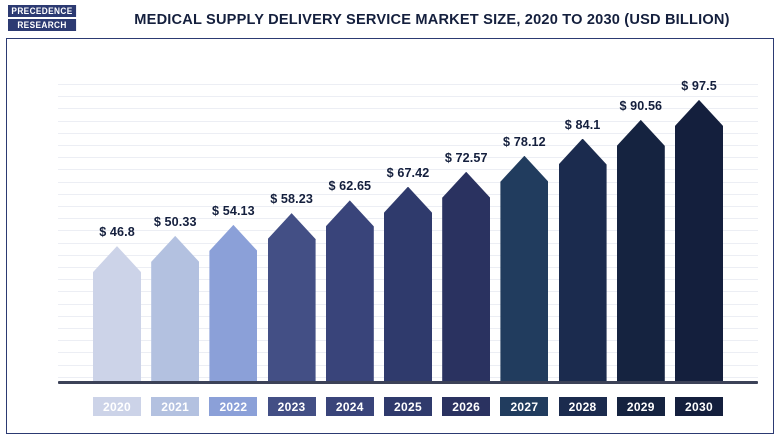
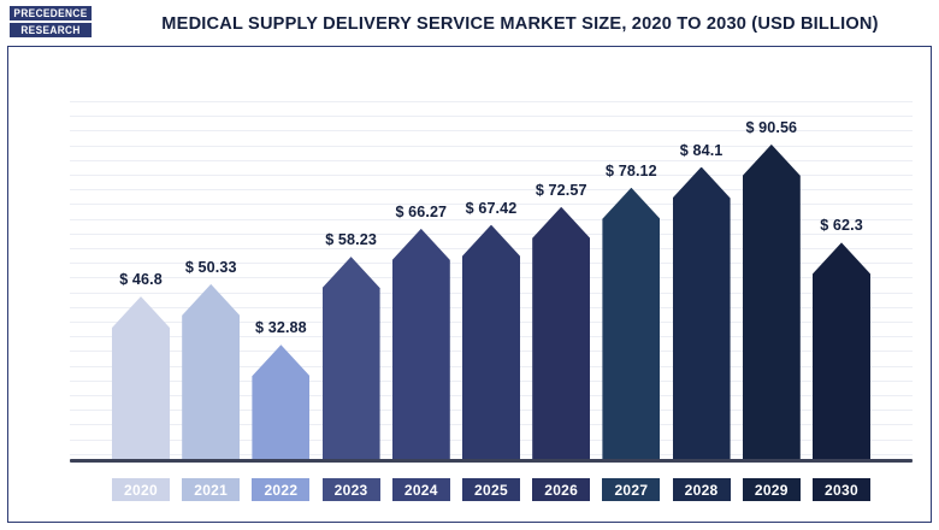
2022: 54.13 -> 32.88
2024: 62.65 -> 66.27
2030: 97.5 -> 62.3
